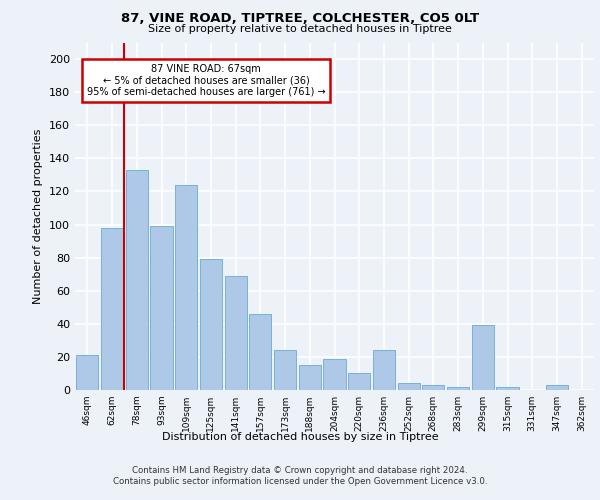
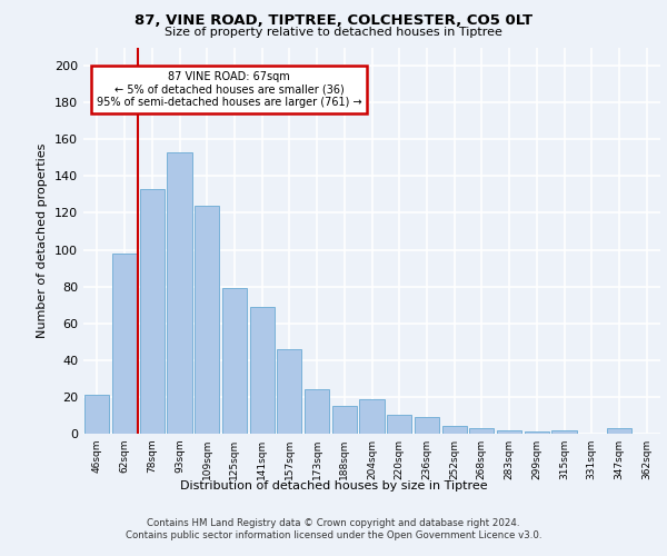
93sqm: 99 -> 153
236sqm: 24 -> 9
299sqm: 39 -> 1
